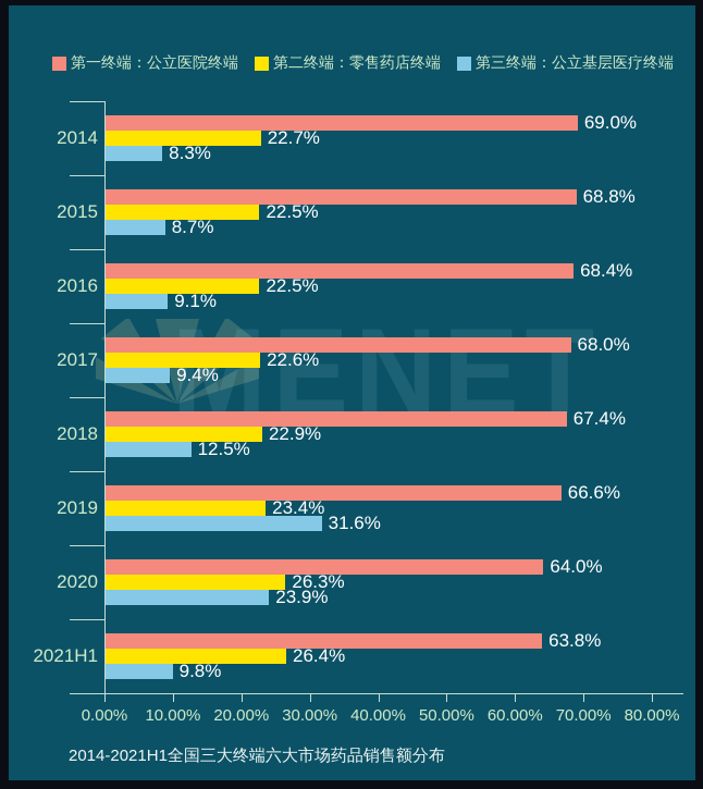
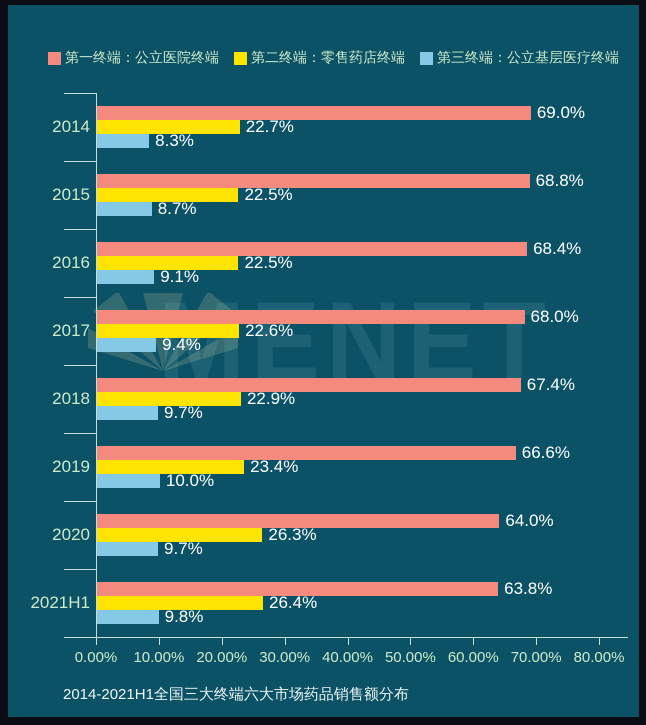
第三终端：公立基层医疗终端/2018: 12.5% -> 9.7%
第三终端：公立基层医疗终端/2019: 31.6% -> 10.0%
第三终端：公立基层医疗终端/2020: 23.9% -> 9.7%
